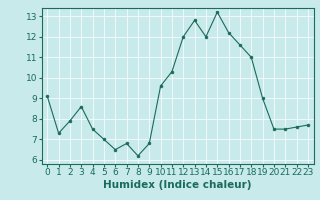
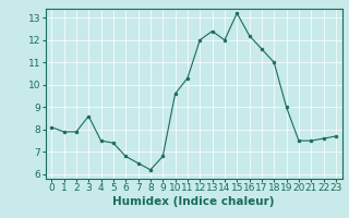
0: 9.1 -> 8.1
1: 7.3 -> 7.9
5: 7.0 -> 7.4
6: 6.5 -> 6.8
7: 6.8 -> 6.5
13: 12.8 -> 12.4
